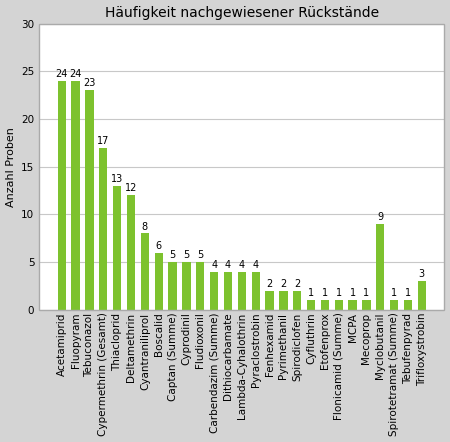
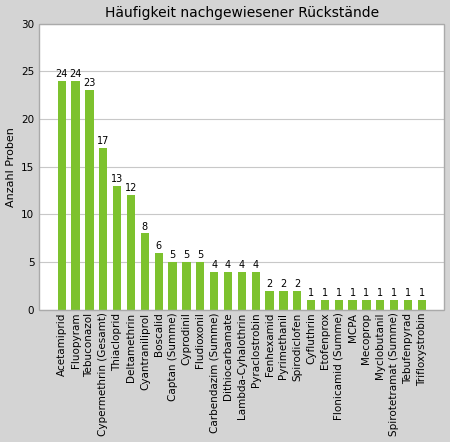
Myclobutanil: 9 -> 1
Trifloxystrobin: 3 -> 1
